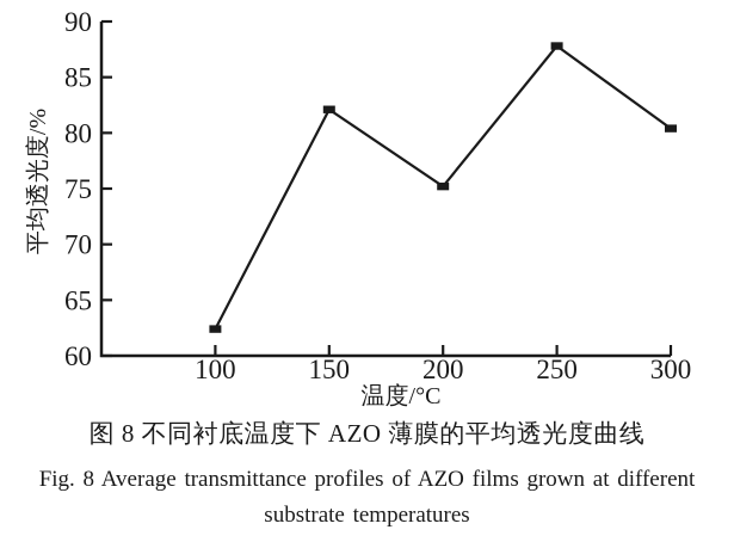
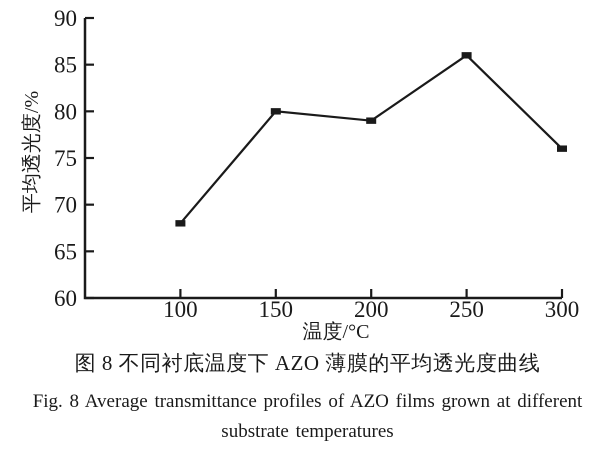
100: 62 -> 68
150: 82 -> 80
200: 75 -> 79
250: 88 -> 86
300: 80 -> 76
